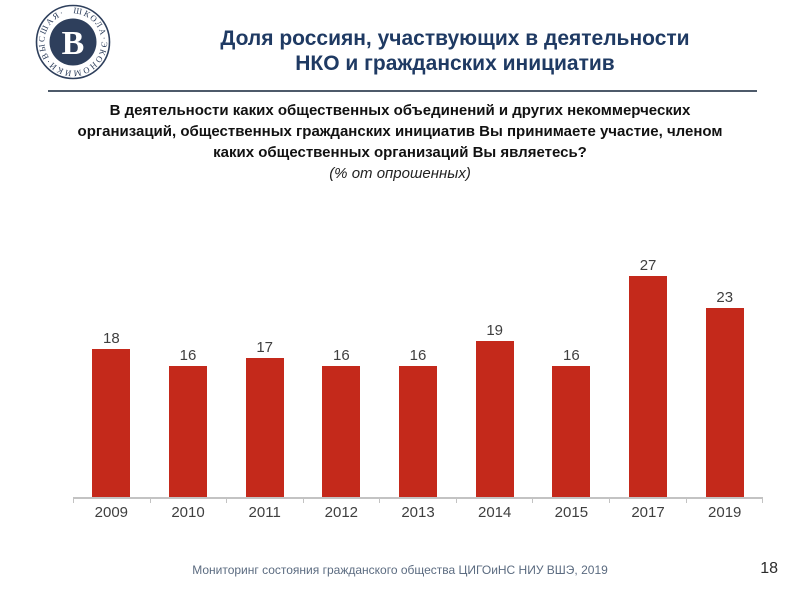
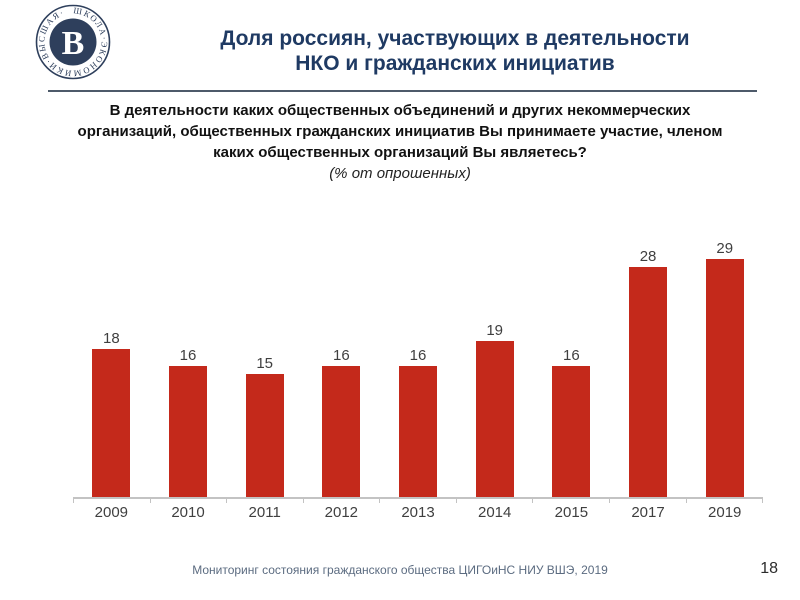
2011: 17 -> 15
2017: 27 -> 28
2019: 23 -> 29
